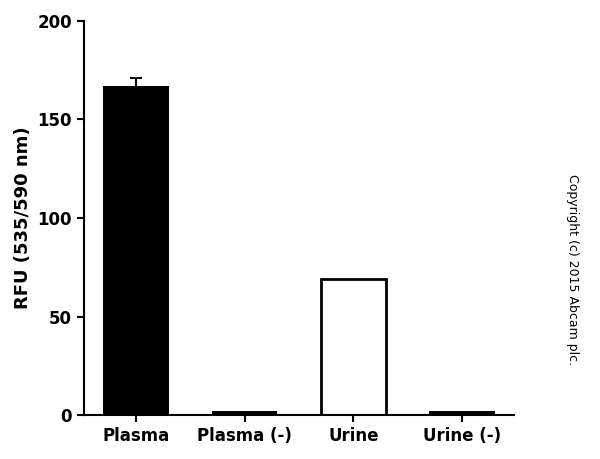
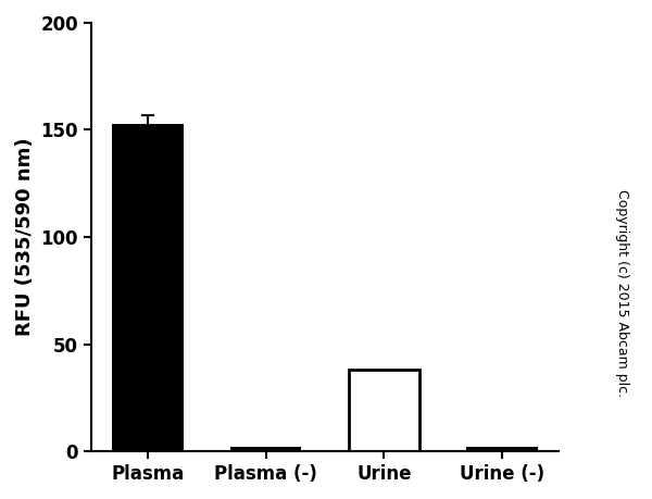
Plasma: 167 -> 153
Urine: 69 -> 38
